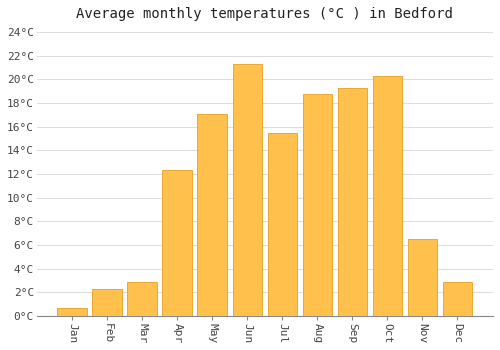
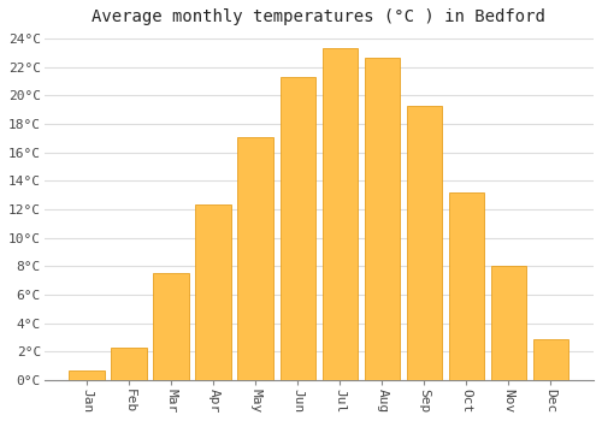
Mar: 2.9°C -> 7.5°C
Jul: 15.5°C -> 23.3°C
Aug: 18.8°C -> 22.7°C
Oct: 20.3°C -> 13.2°C
Nov: 6.5°C -> 8.0°C
